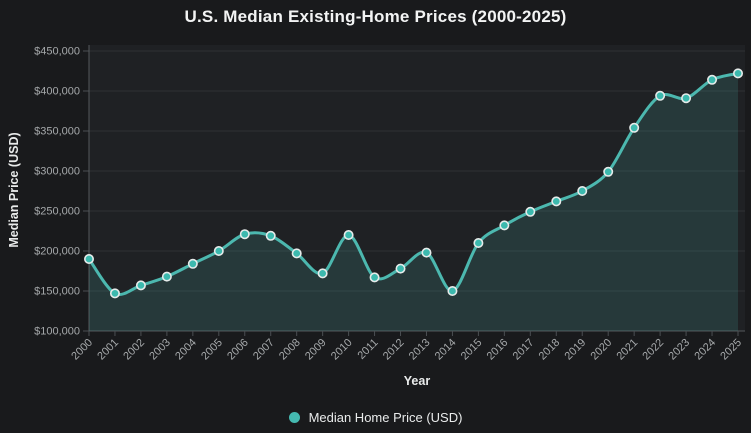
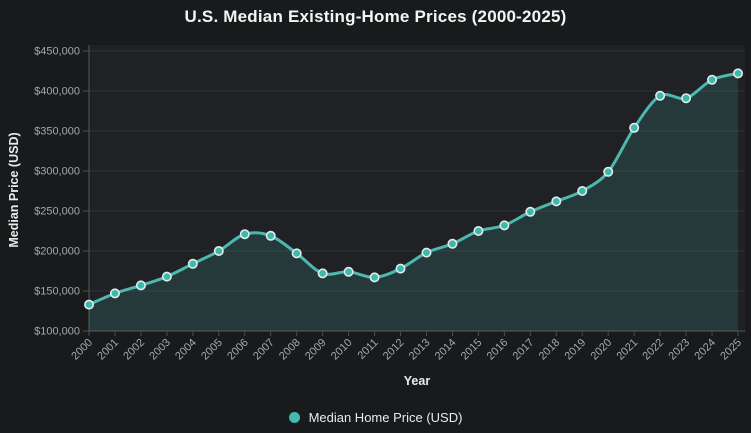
2000: $190000 -> $130000
2010: $220000 -> $170000
2014: $150000 -> $210000
2015: $210000 -> $220000
